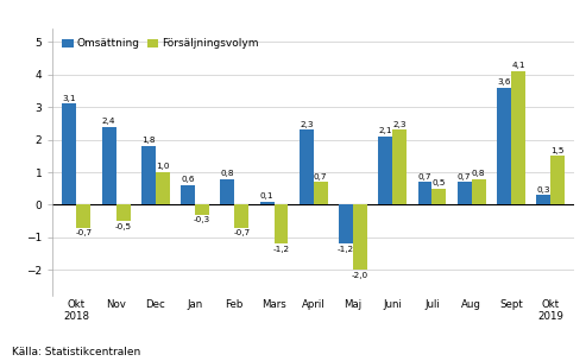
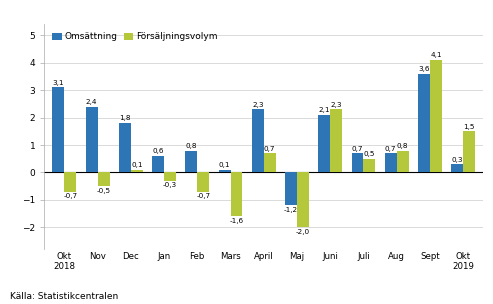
Försäljningsvolym/Dec: 1,0 -> 0,1
Försäljningsvolym/Mars: -1,2 -> -1,6
